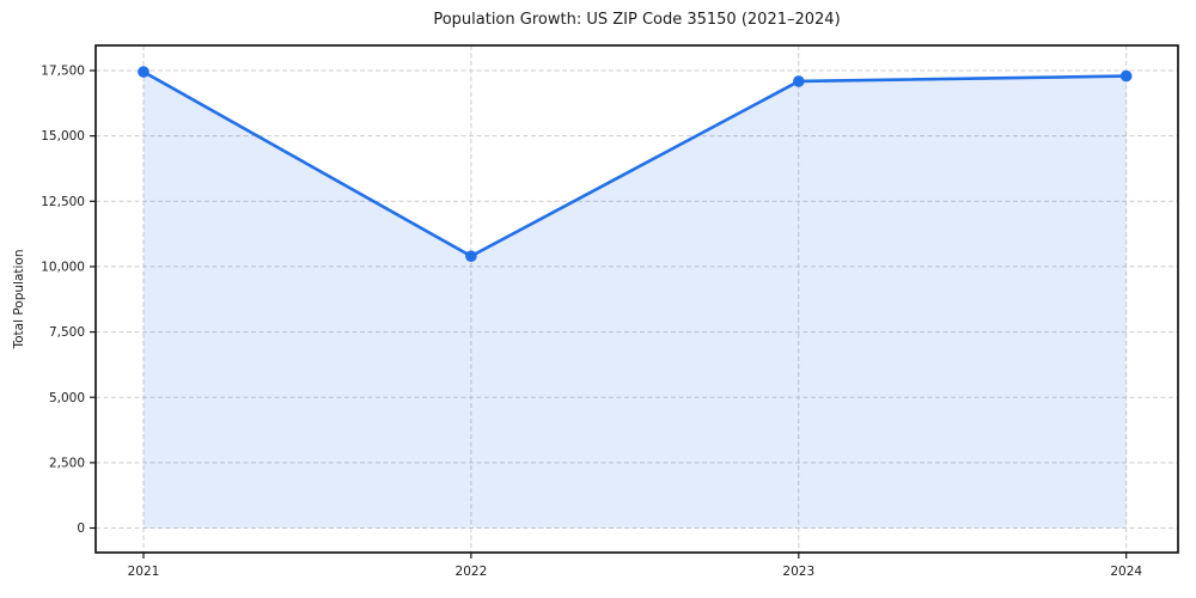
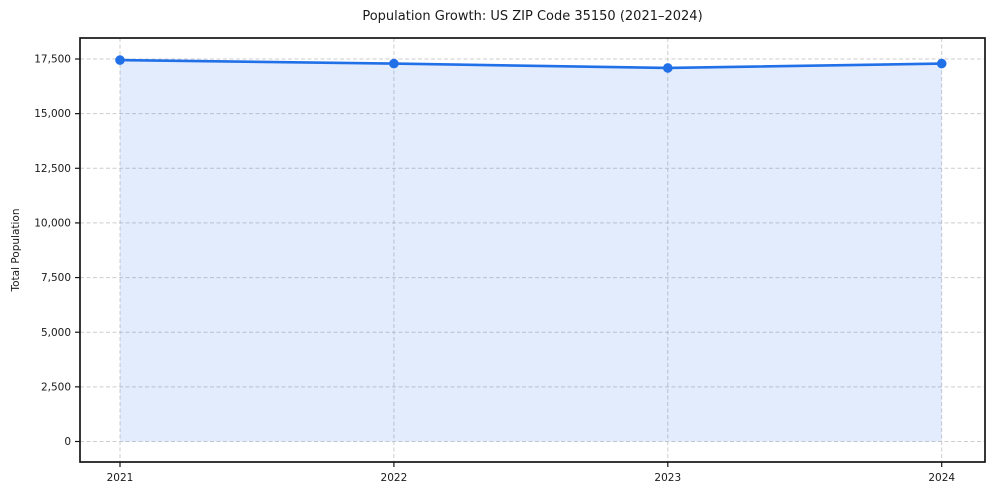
2022: 10400 -> 17300
